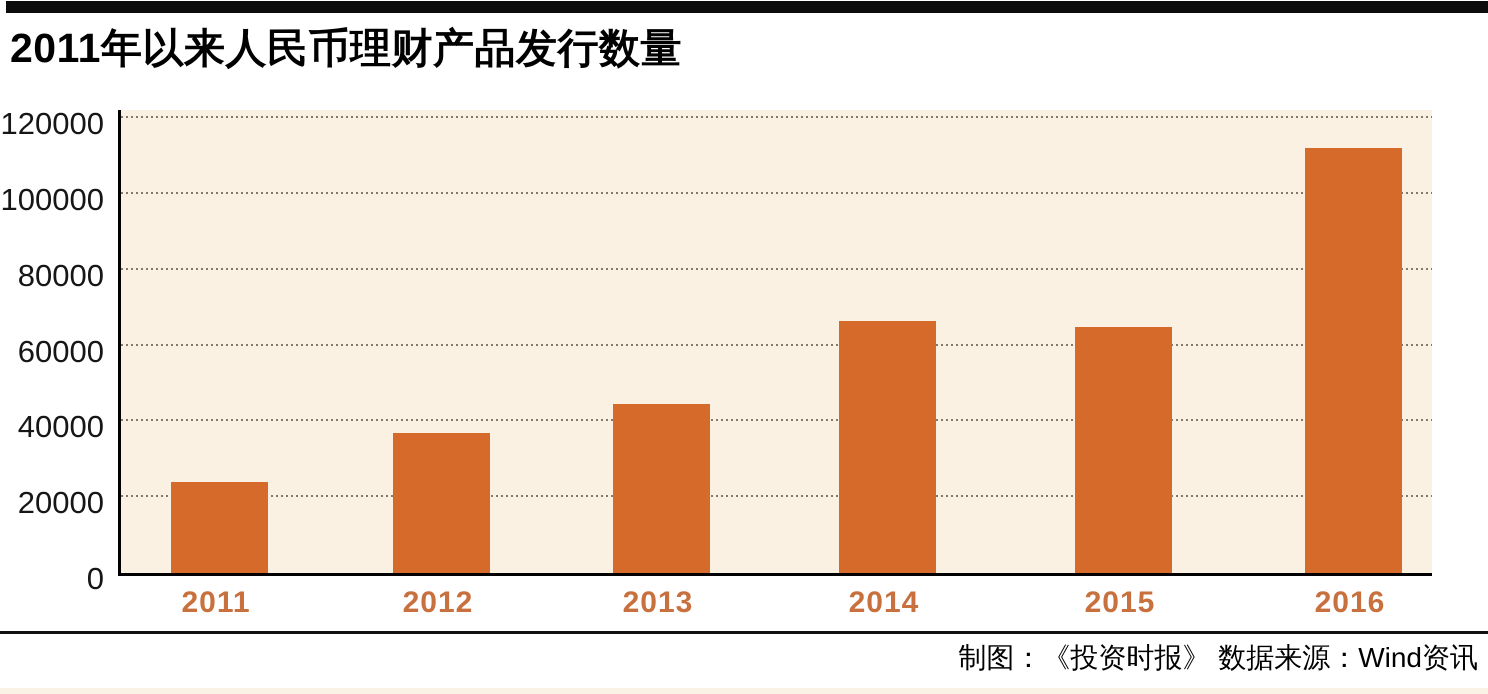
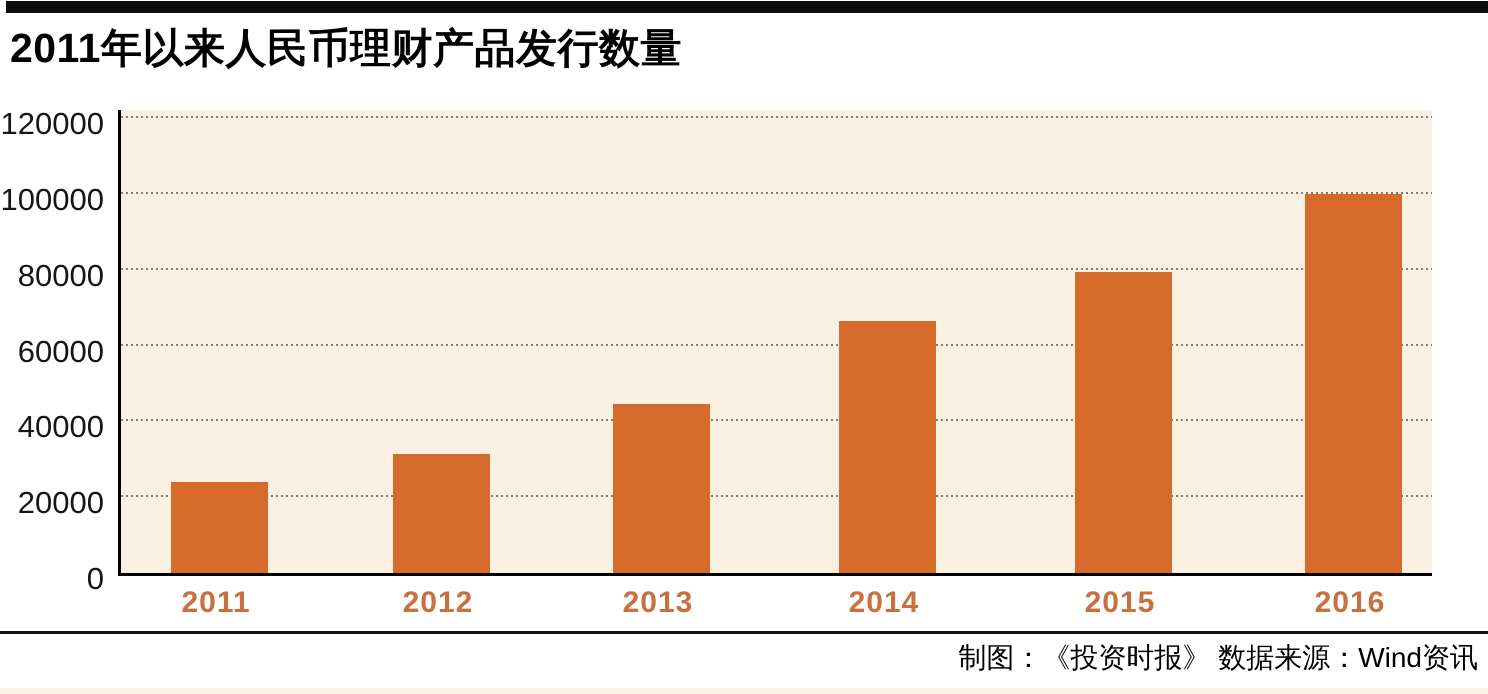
2012: 37000 -> 32000
2015: 65000 -> 80000
2016: 112000 -> 100000
